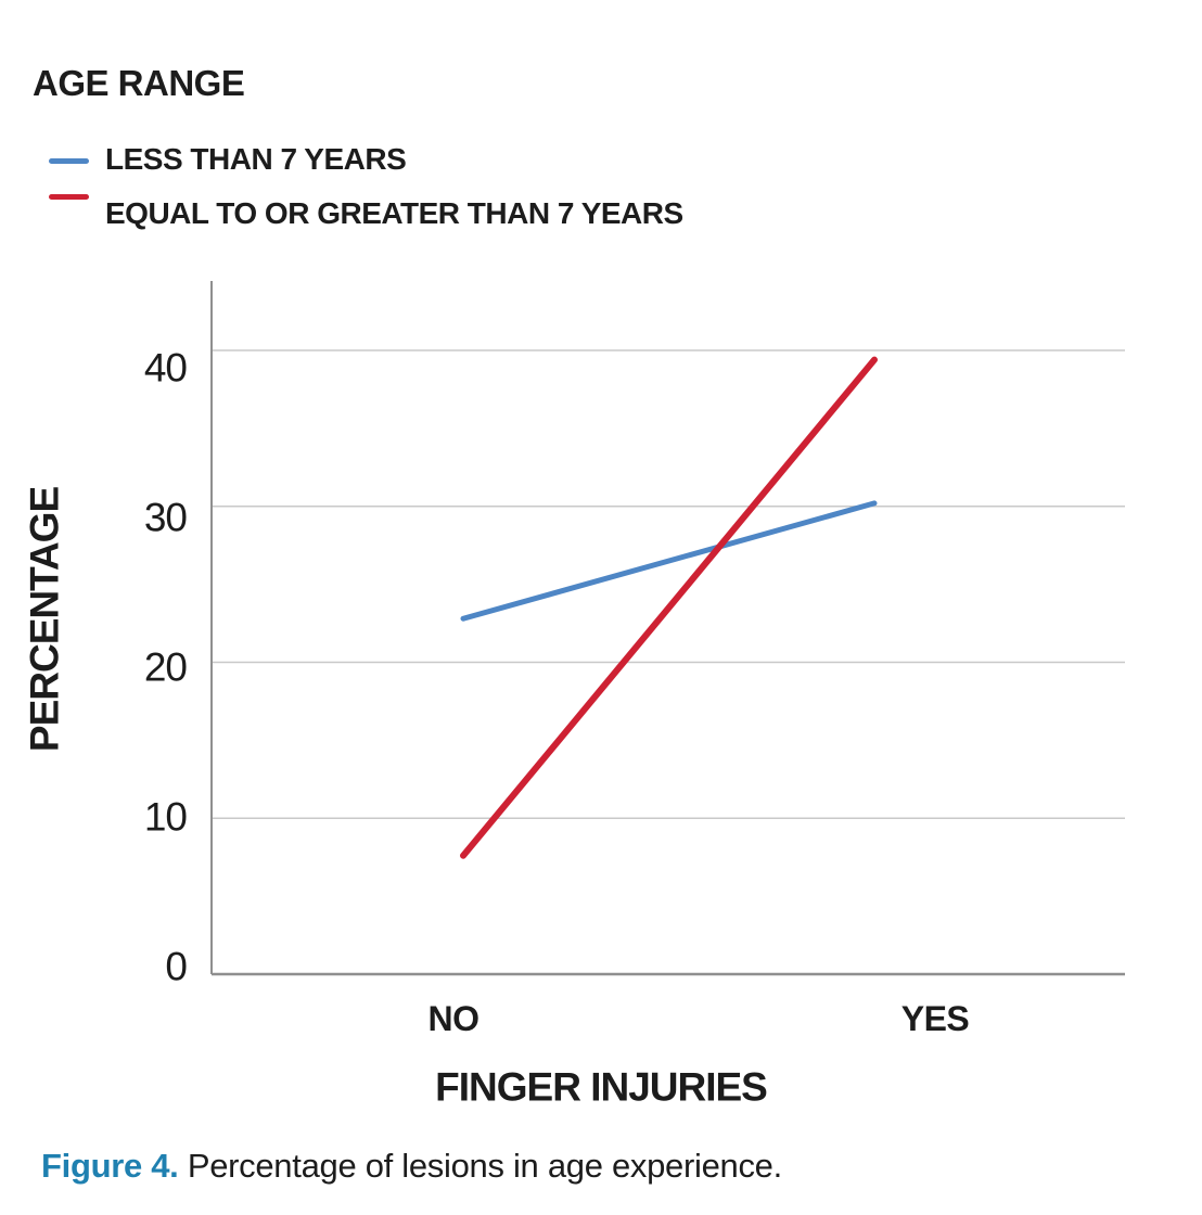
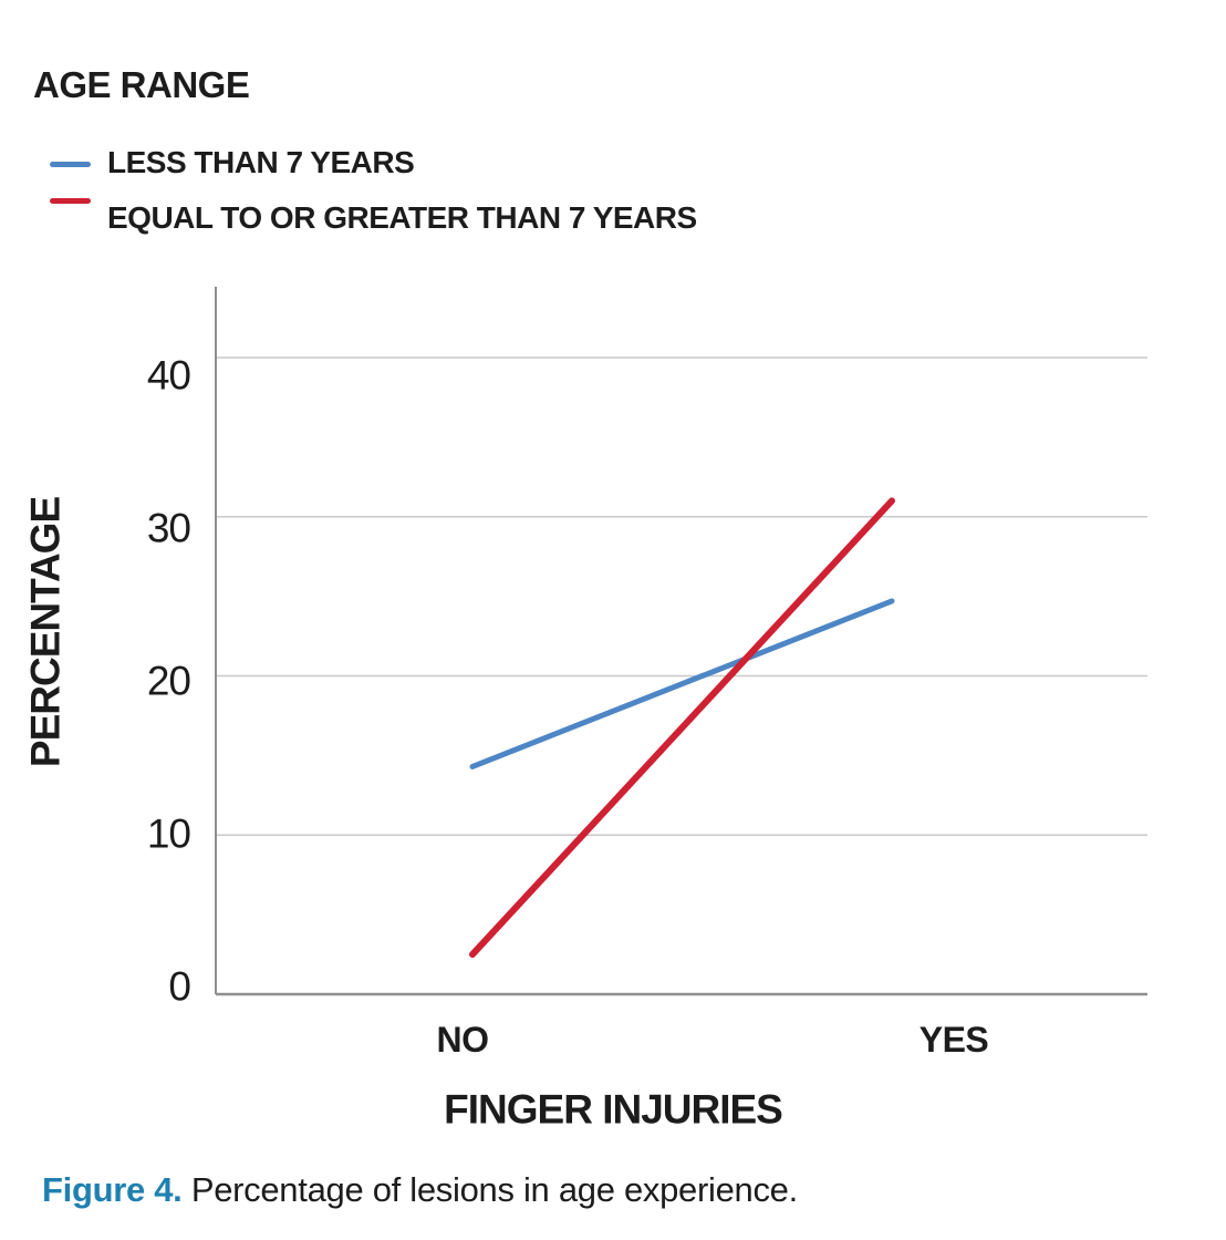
LESS THAN 7 YEARS/NO: 22.8 -> 14.3
EQUAL TO OR GREATER THAN 7 YEARS/NO: 7.6 -> 2.5
LESS THAN 7 YEARS/YES: 30.2 -> 24.7
EQUAL TO OR GREATER THAN 7 YEARS/YES: 39.4 -> 31.0
